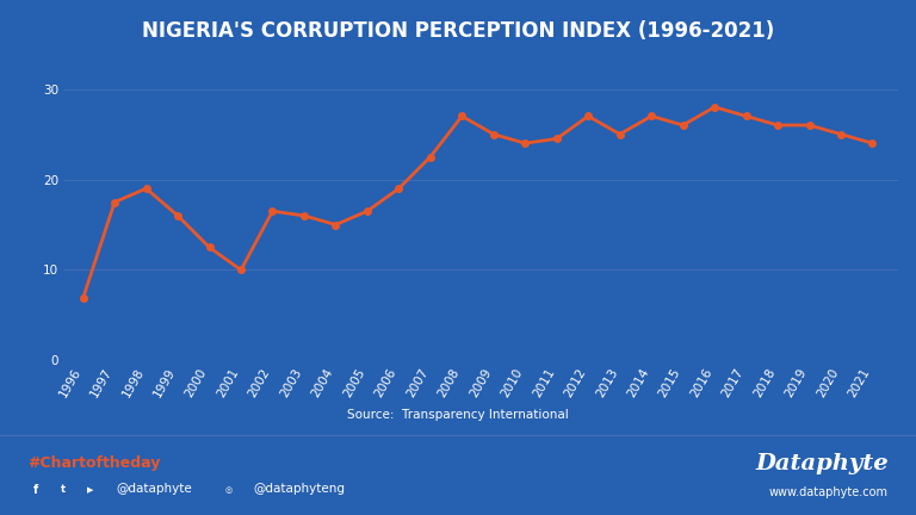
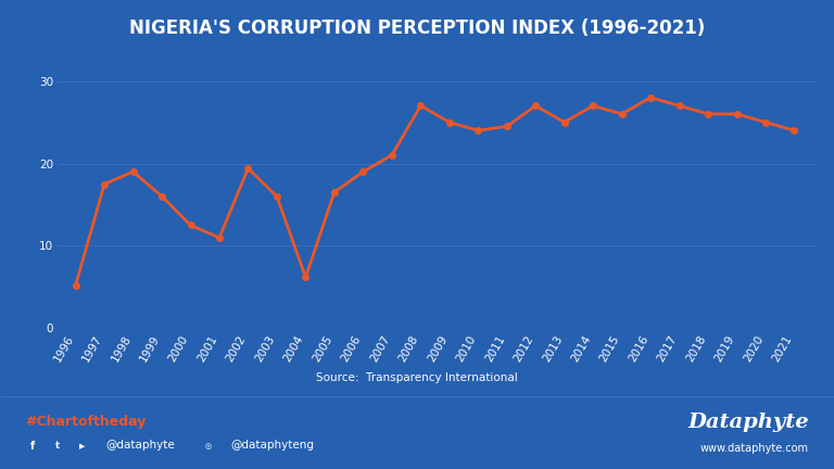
1996: 6.9 -> 5.2
2001: 10.0 -> 11.0
2002: 16.5 -> 19.4
2004: 15.0 -> 6.2
2007: 22.5 -> 21.0
